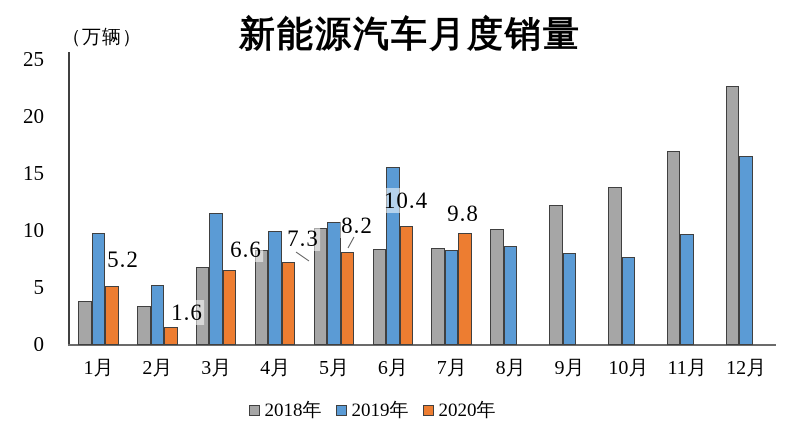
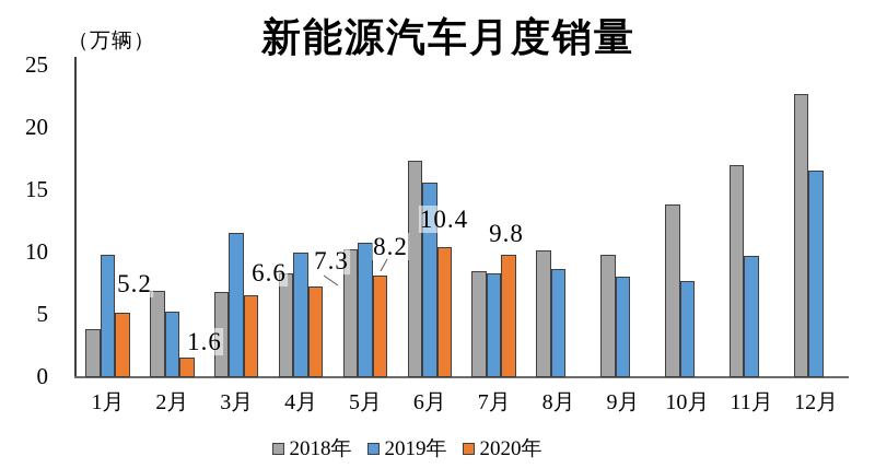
2018年/2月: 3.4 -> 6.9
2018年/6月: 8.4 -> 17.4
2018年/9月: 12.3 -> 9.8
